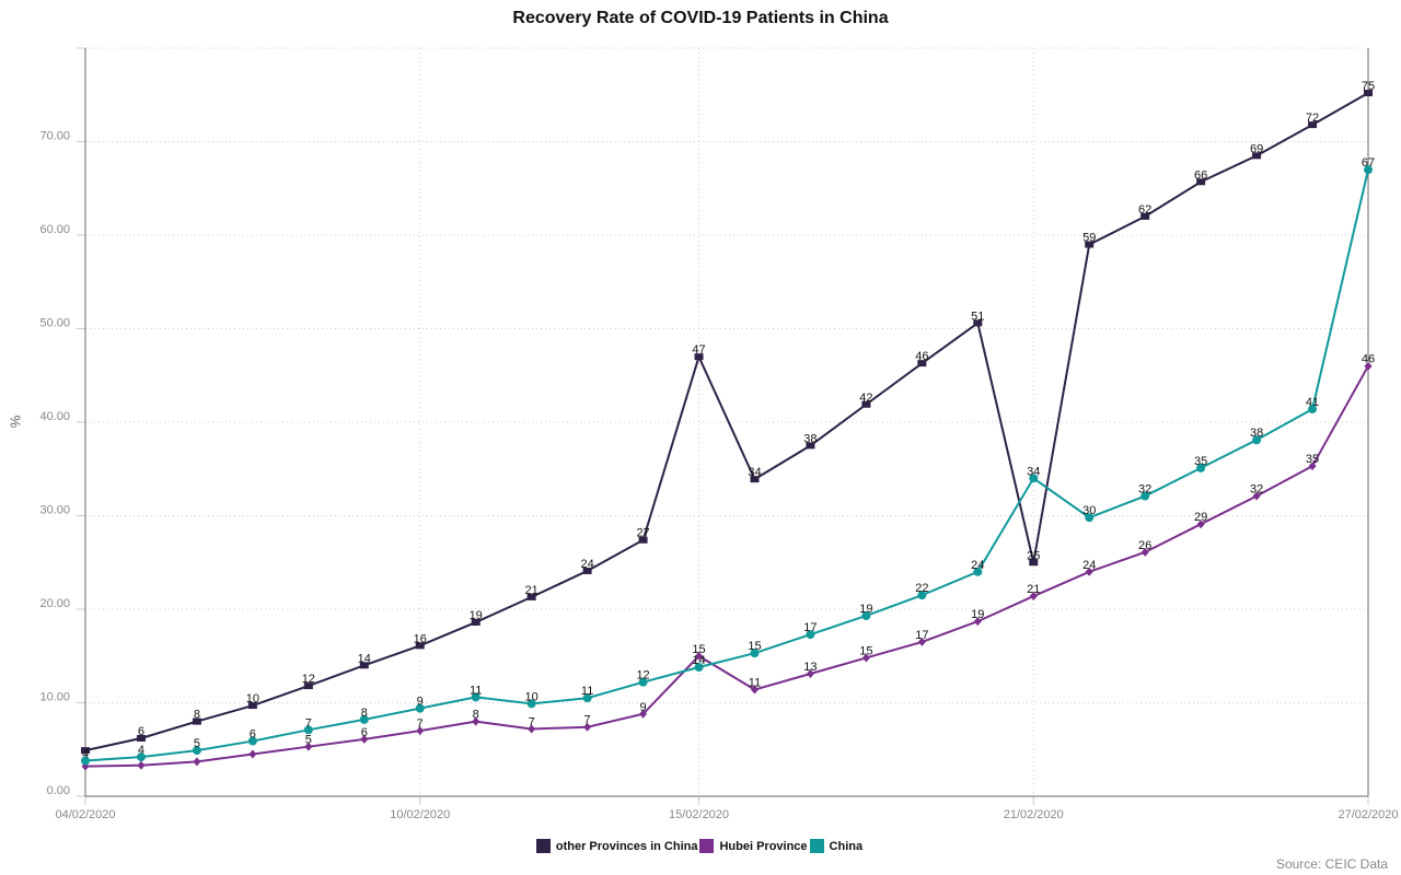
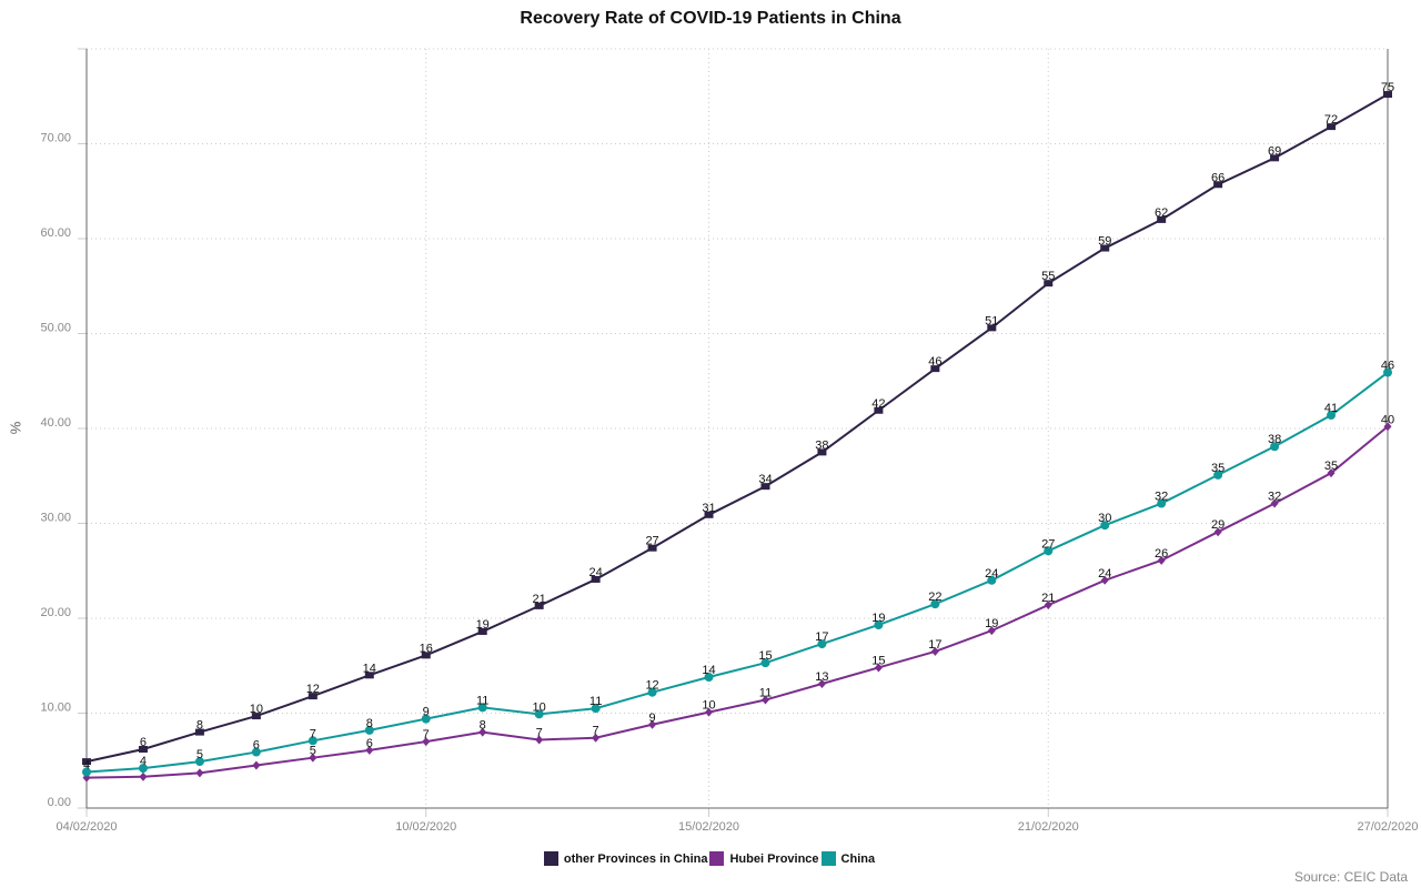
other Provinces in China/15/02/2020: 47 -> 31
Hubei Province/15/02/2020: 15 -> 10
other Provinces in China/21/02/2020: 25 -> 55
China/21/02/2020: 34 -> 27
Hubei Province/27/02/2020: 46 -> 40
China/27/02/2020: 67 -> 46
